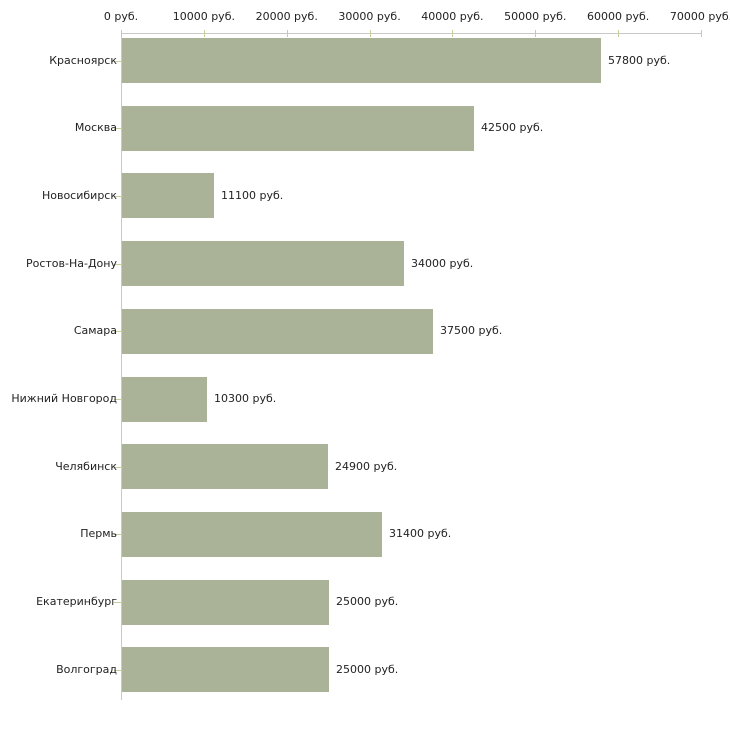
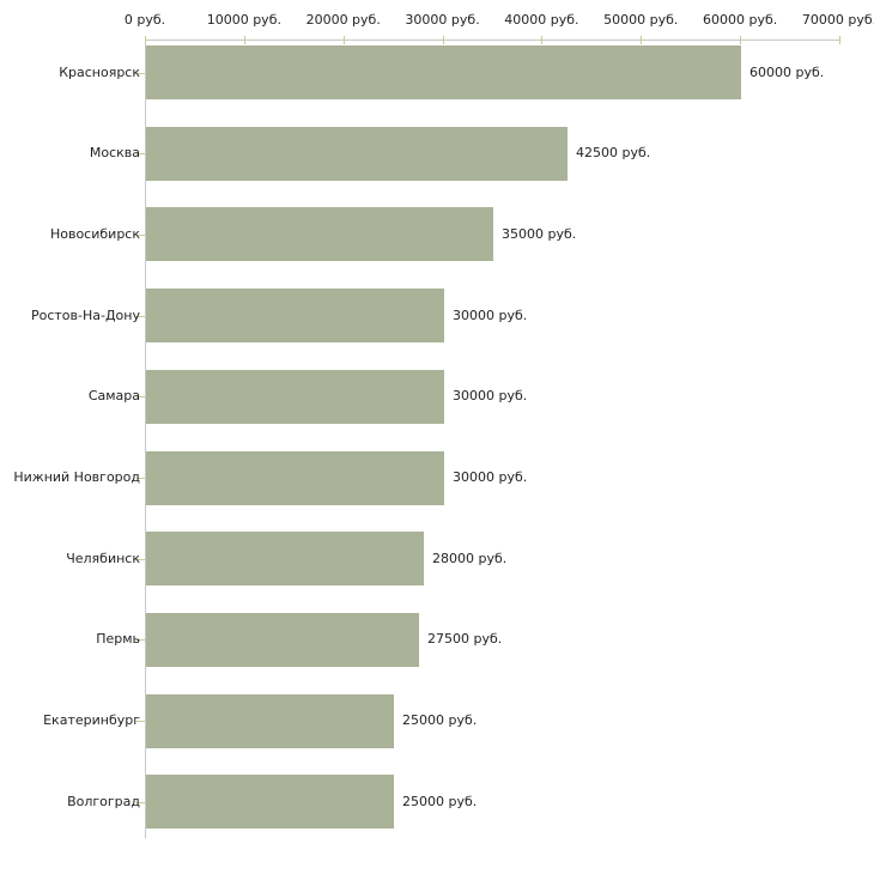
Красноярск: 57800 -> 60000
Новосибирск: 11100 -> 35000
Ростов-На-Дону: 34000 -> 30000
Самара: 37500 -> 30000
Нижний Новгород: 10300 -> 30000
Челябинск: 24900 -> 28000
Пермь: 31400 -> 27500
